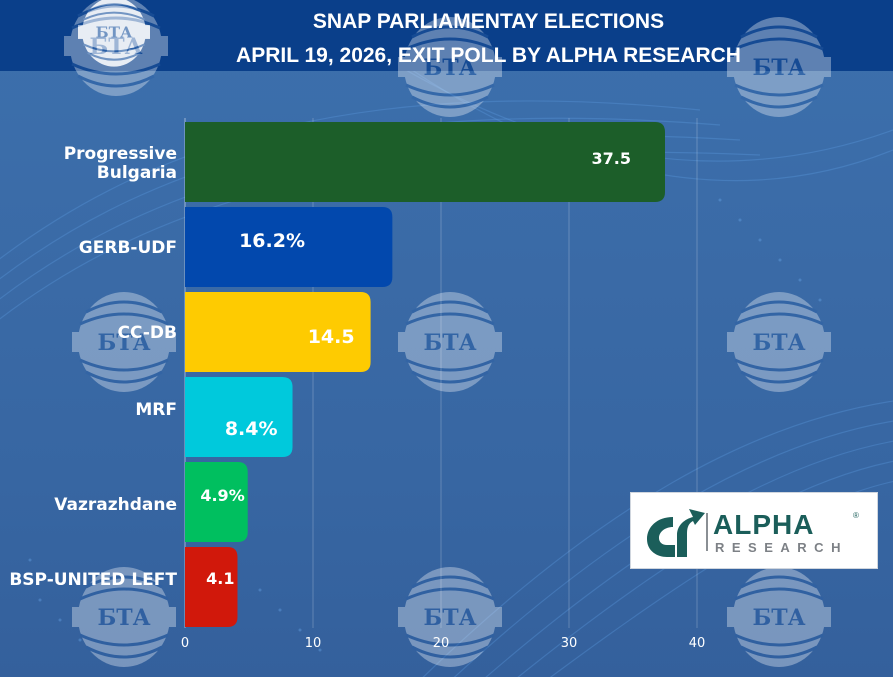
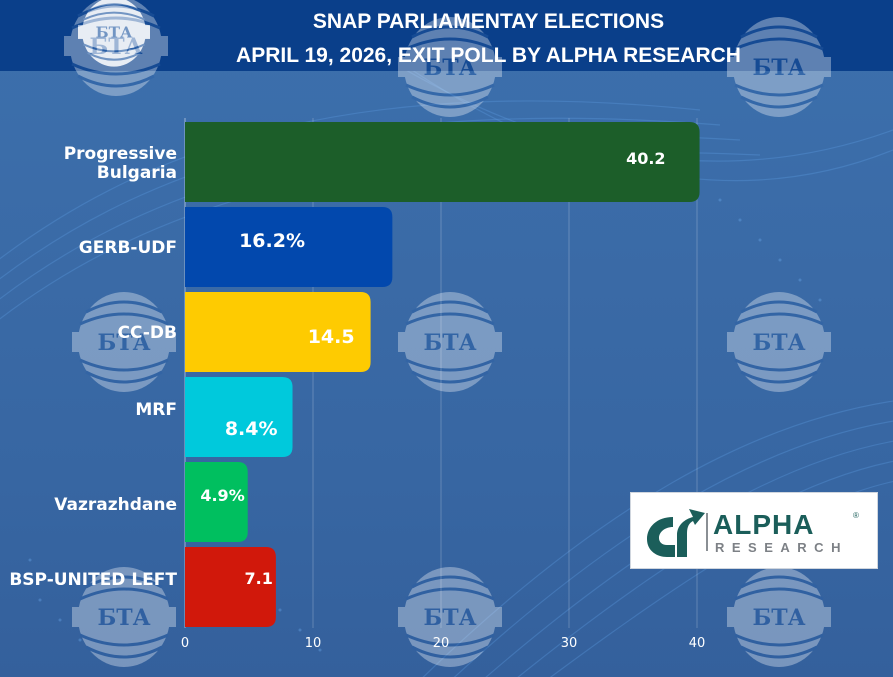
Progressive Bulgaria: 37.5 -> 40.2
BSP-UNITED LEFT: 4.1 -> 7.1
